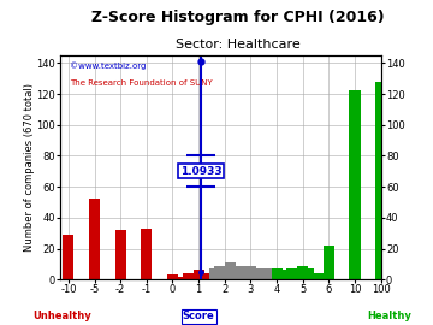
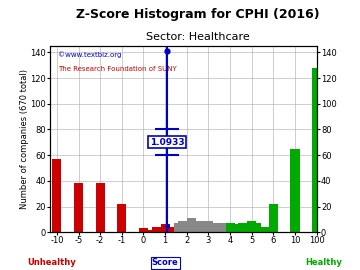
-10: 29 -> 57
-5: 52 -> 38
-2: 32 -> 38
-1: 33 -> 22
10: 122 -> 65
